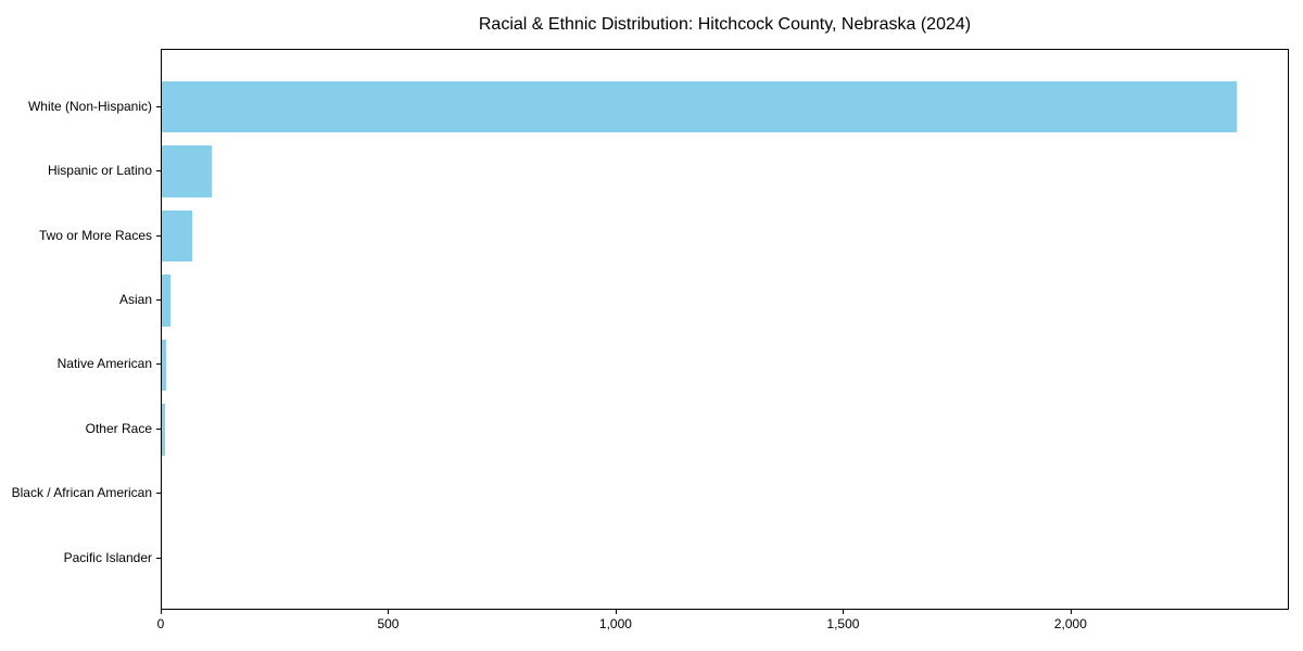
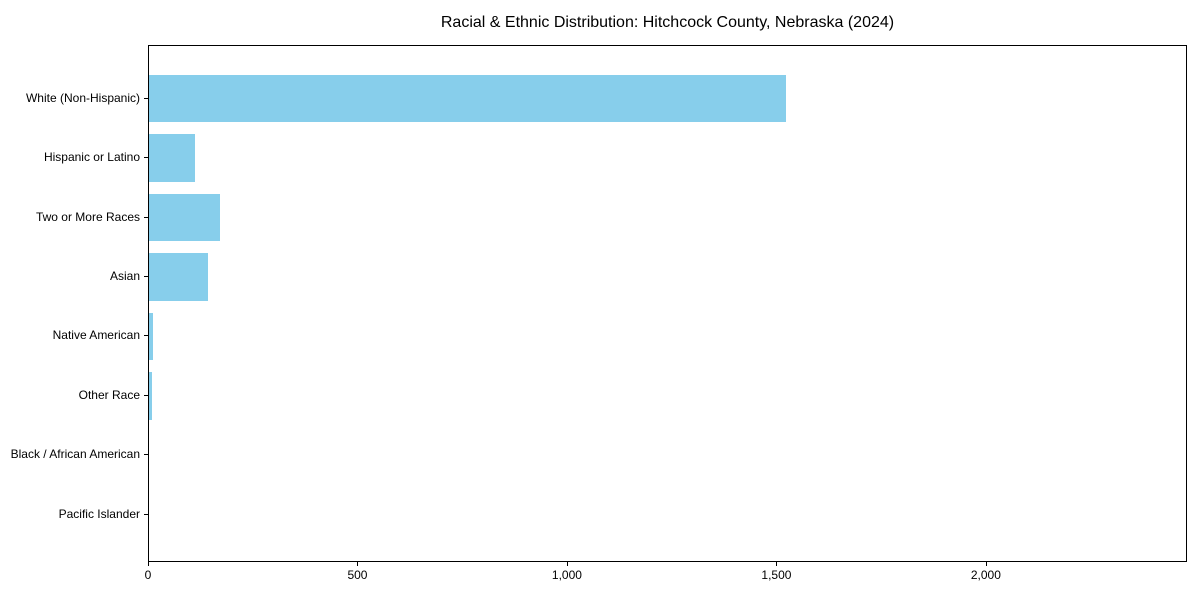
White (Non-Hispanic): 2360 -> 1520
Two or More Races: 70 -> 170
Asian: 20 -> 140
